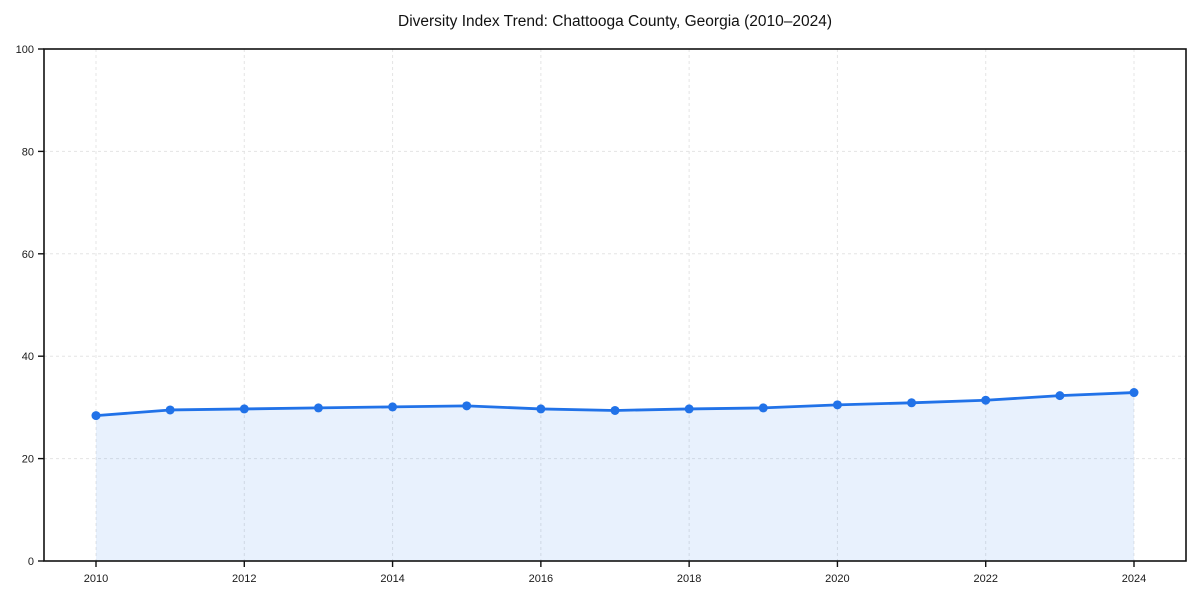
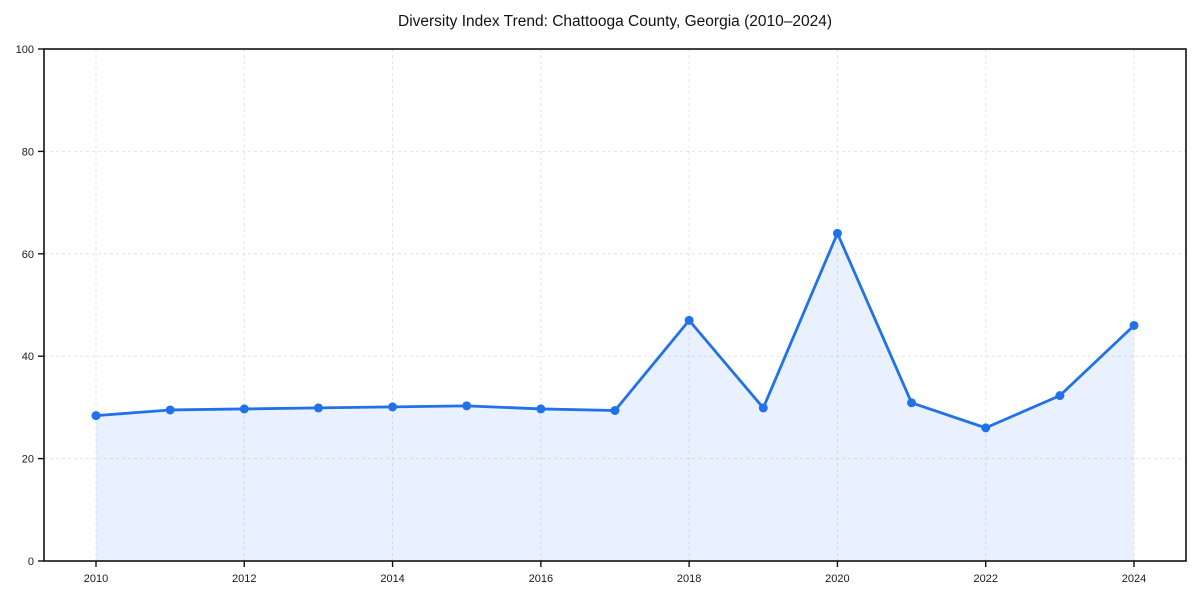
2018: 30 -> 47
2020: 30 -> 64
2022: 31 -> 26
2024: 33 -> 46
